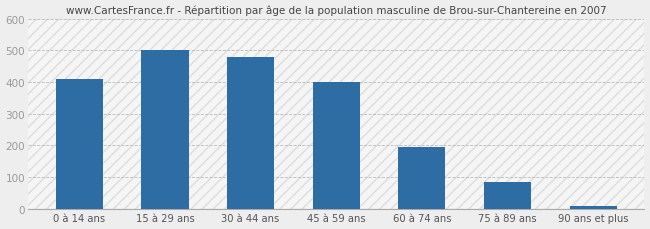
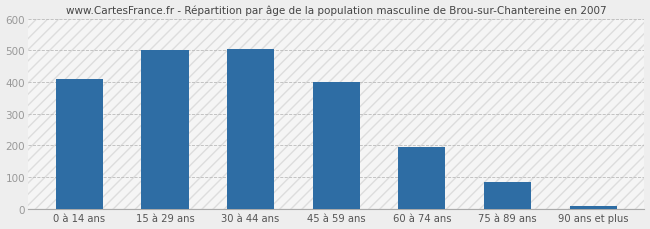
30 à 44 ans: 480 -> 505
